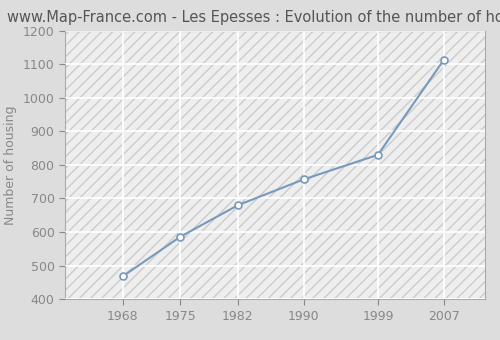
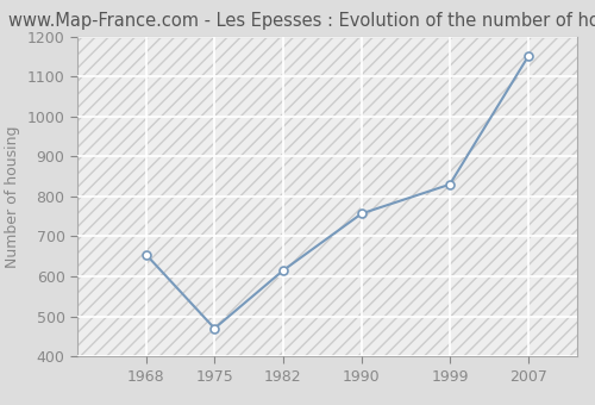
1968: 468 -> 655
1975: 586 -> 470
1982: 680 -> 615
2007: 1113 -> 1150
